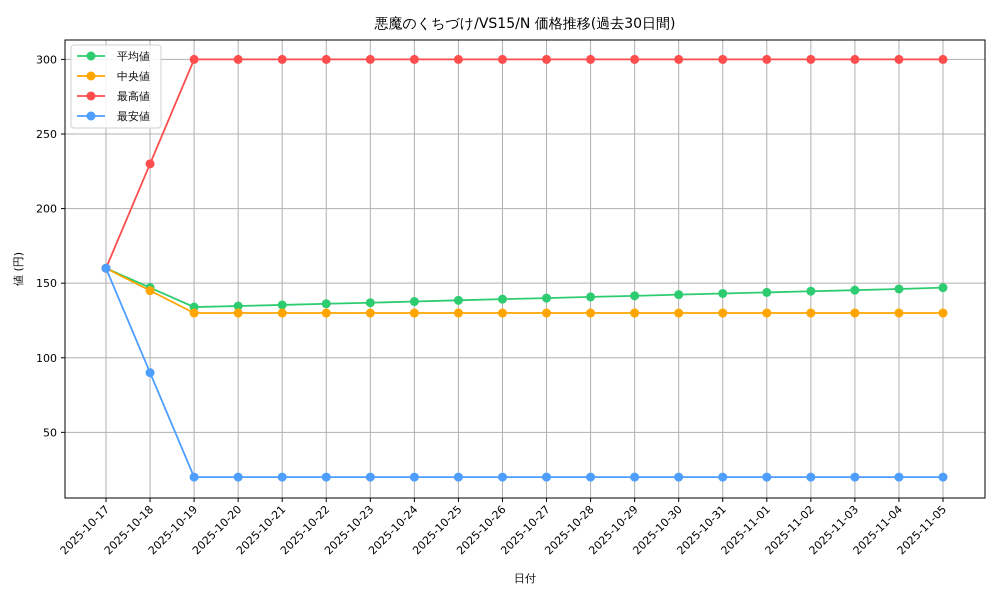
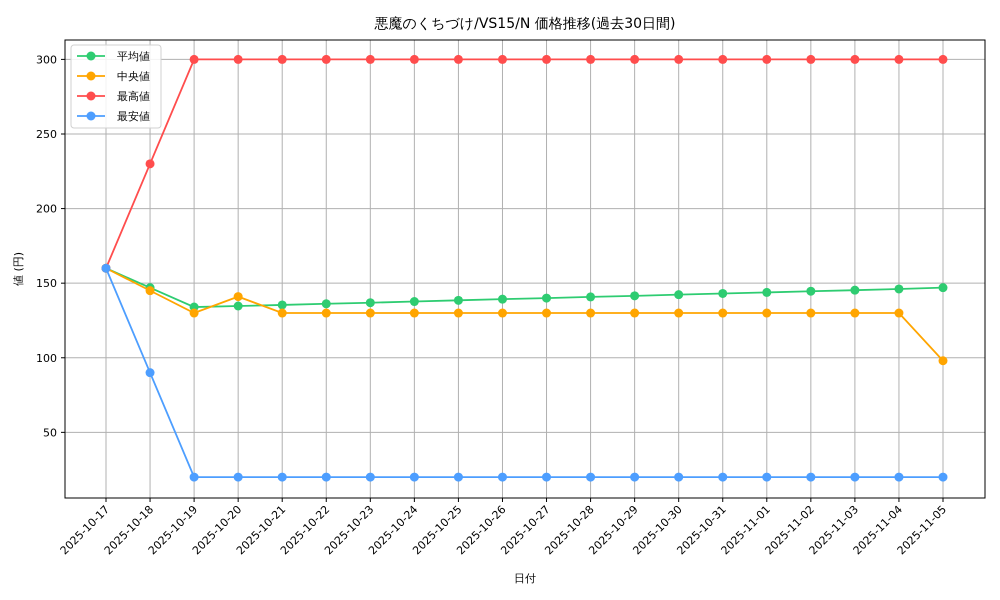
中央値/2025-10-20: 130 -> 141
中央値/2025-11-05: 130 -> 98
